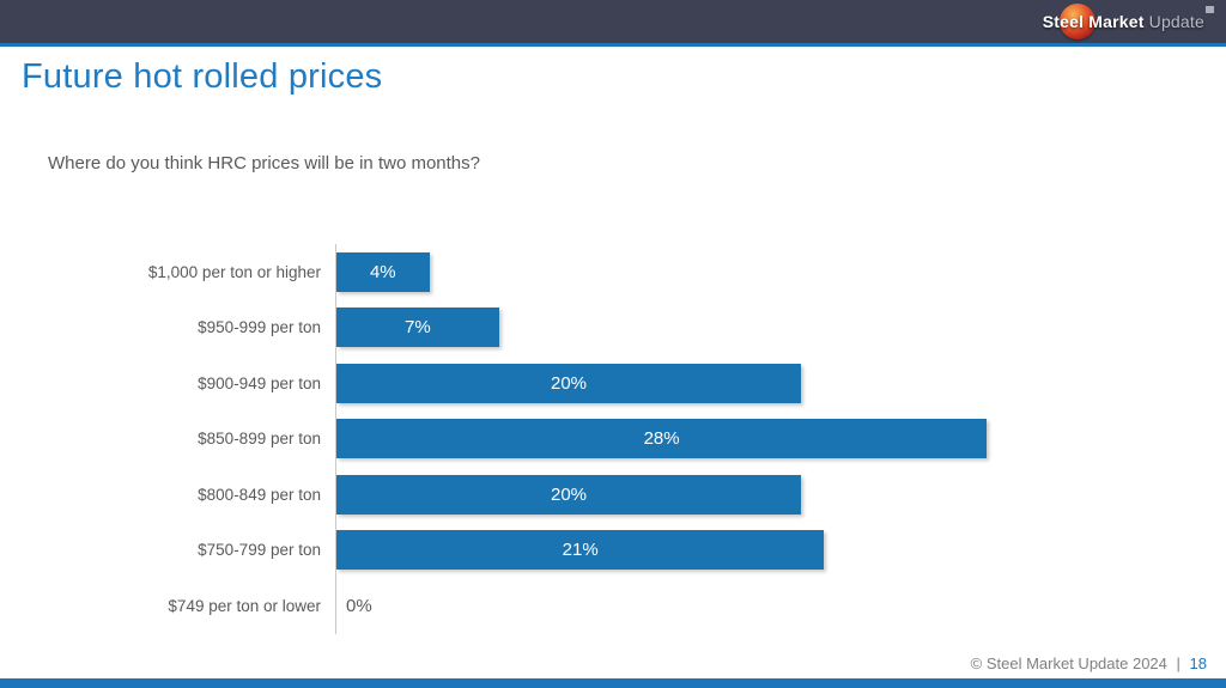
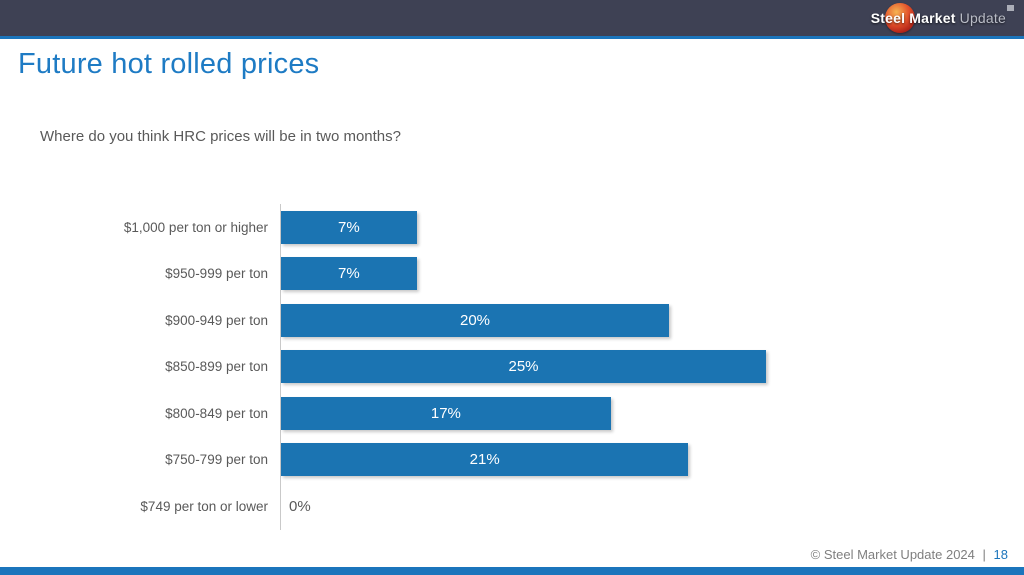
$1,000 per ton or higher: 4% -> 7%
$850-899 per ton: 28% -> 25%
$800-849 per ton: 20% -> 17%
